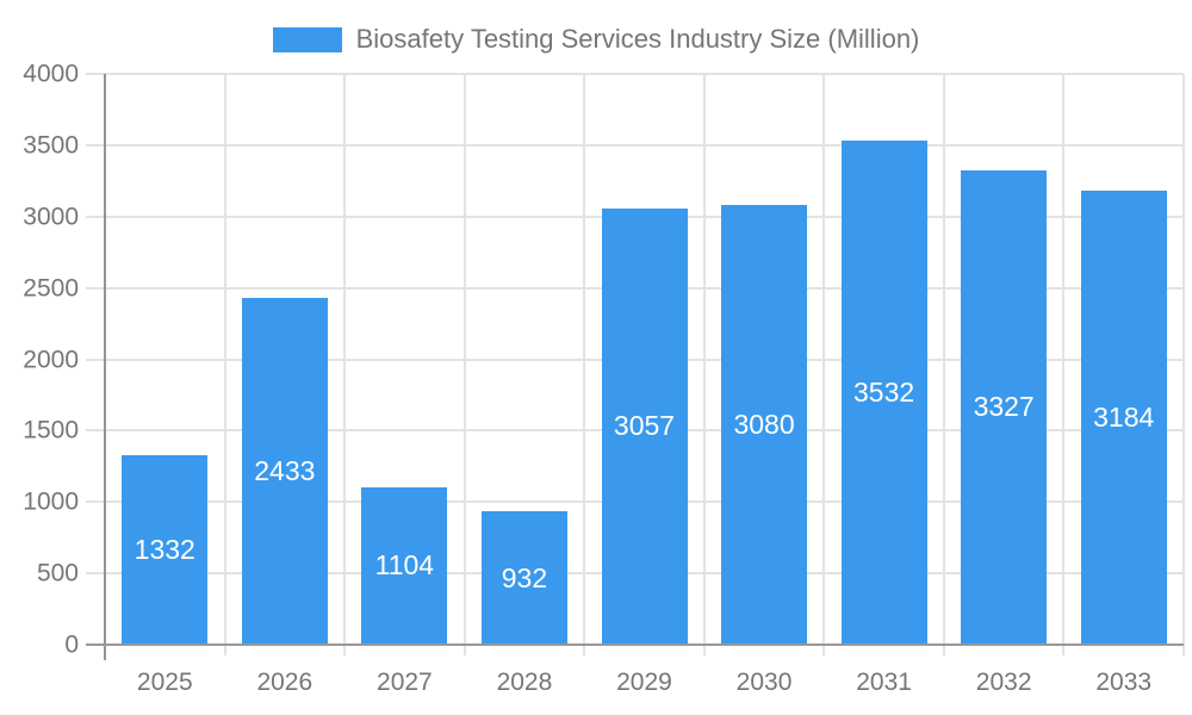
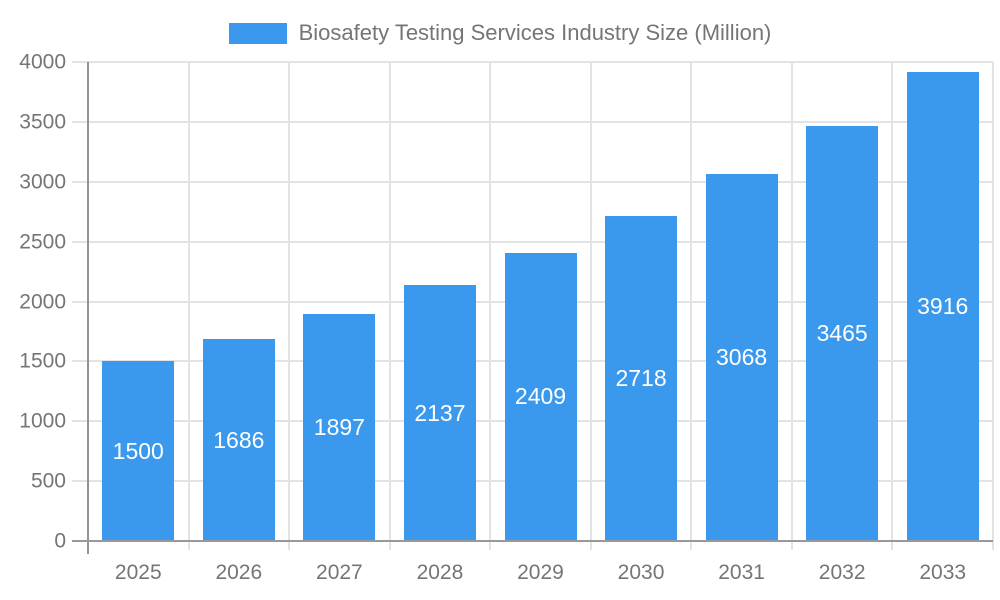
2025: 1332 -> 1500
2026: 2433 -> 1686
2027: 1104 -> 1897
2028: 932 -> 2137
2029: 3057 -> 2409
2030: 3080 -> 2718
2031: 3532 -> 3068
2032: 3327 -> 3465
2033: 3184 -> 3916
